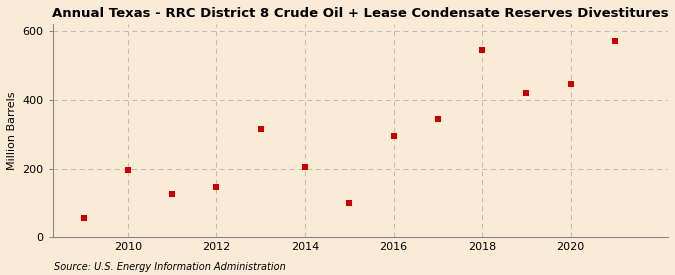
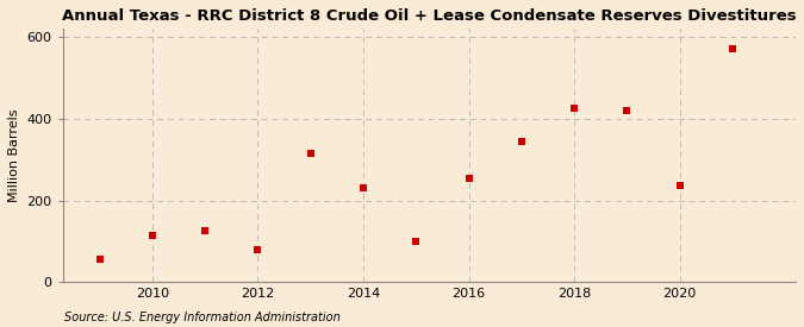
2010: 195 -> 115
2012: 145 -> 80
2014: 205 -> 230
2016: 295 -> 255
2018: 545 -> 425
2020: 445 -> 235
